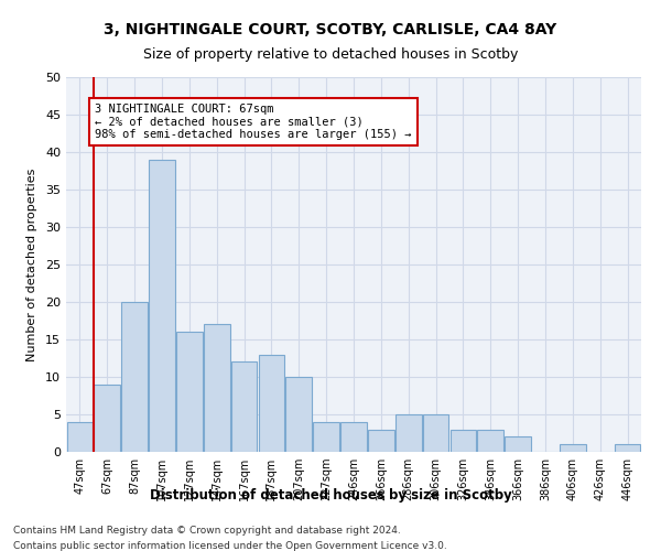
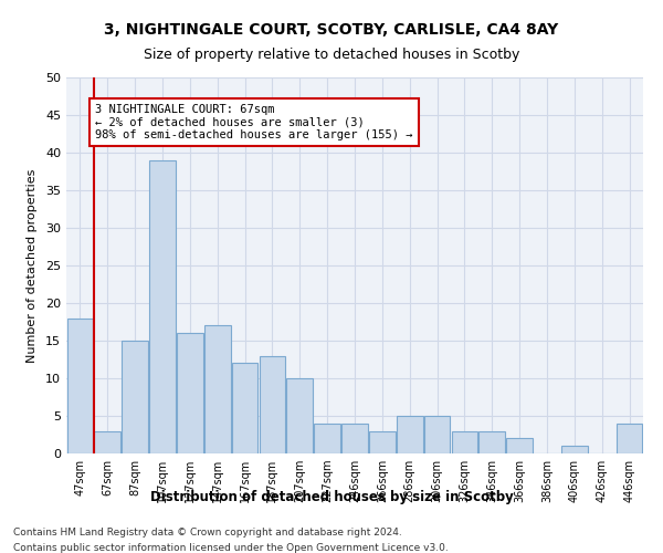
47sqm: 4 -> 18
67sqm: 9 -> 3
87sqm: 20 -> 15
446sqm: 1 -> 4
